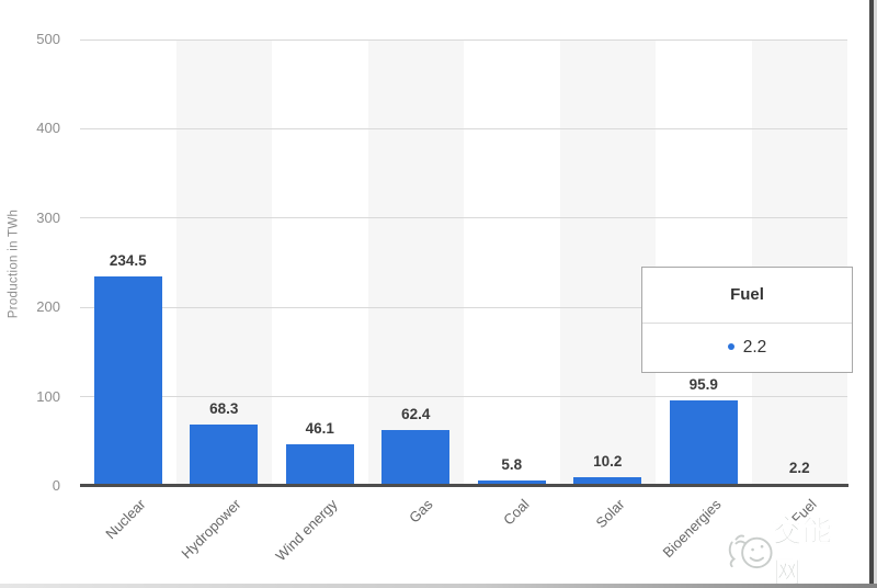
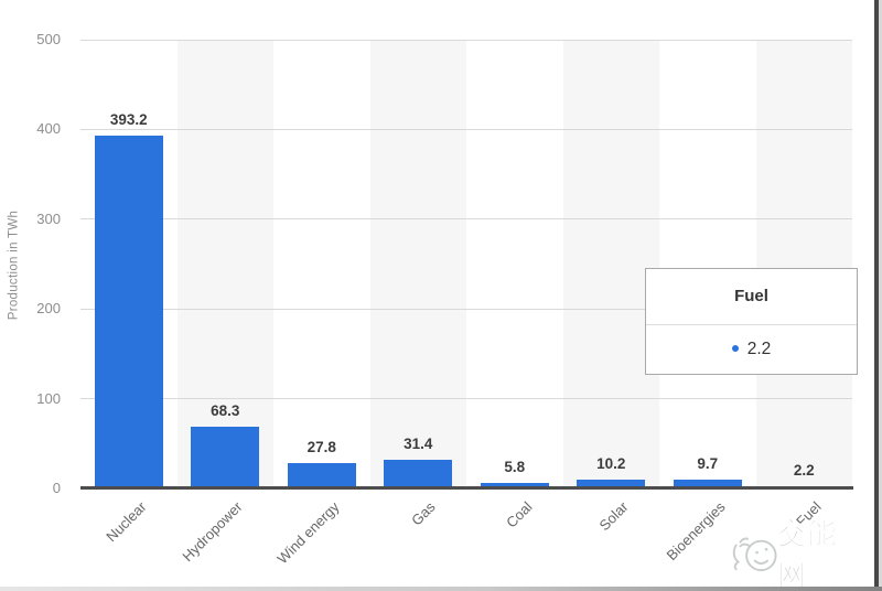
Nuclear: 234.5 -> 393.2
Wind energy: 46.1 -> 27.8
Gas: 62.4 -> 31.4
Bioenergies: 95.9 -> 9.7
